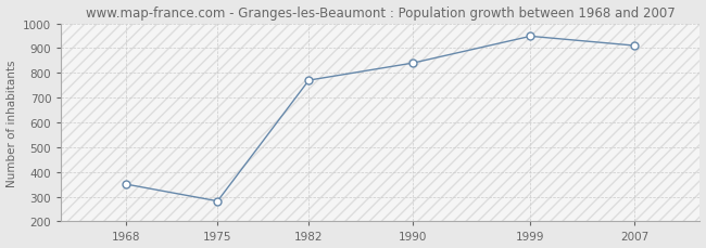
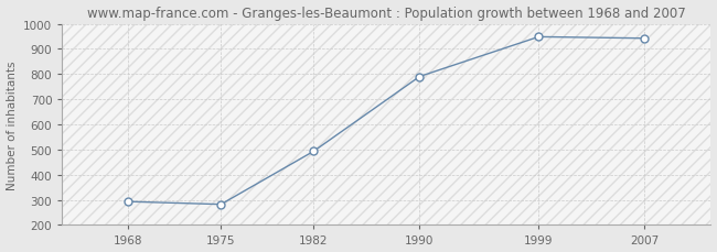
1968: 350 -> 293
1982: 770 -> 493
1990: 840 -> 790
2007: 910 -> 942
